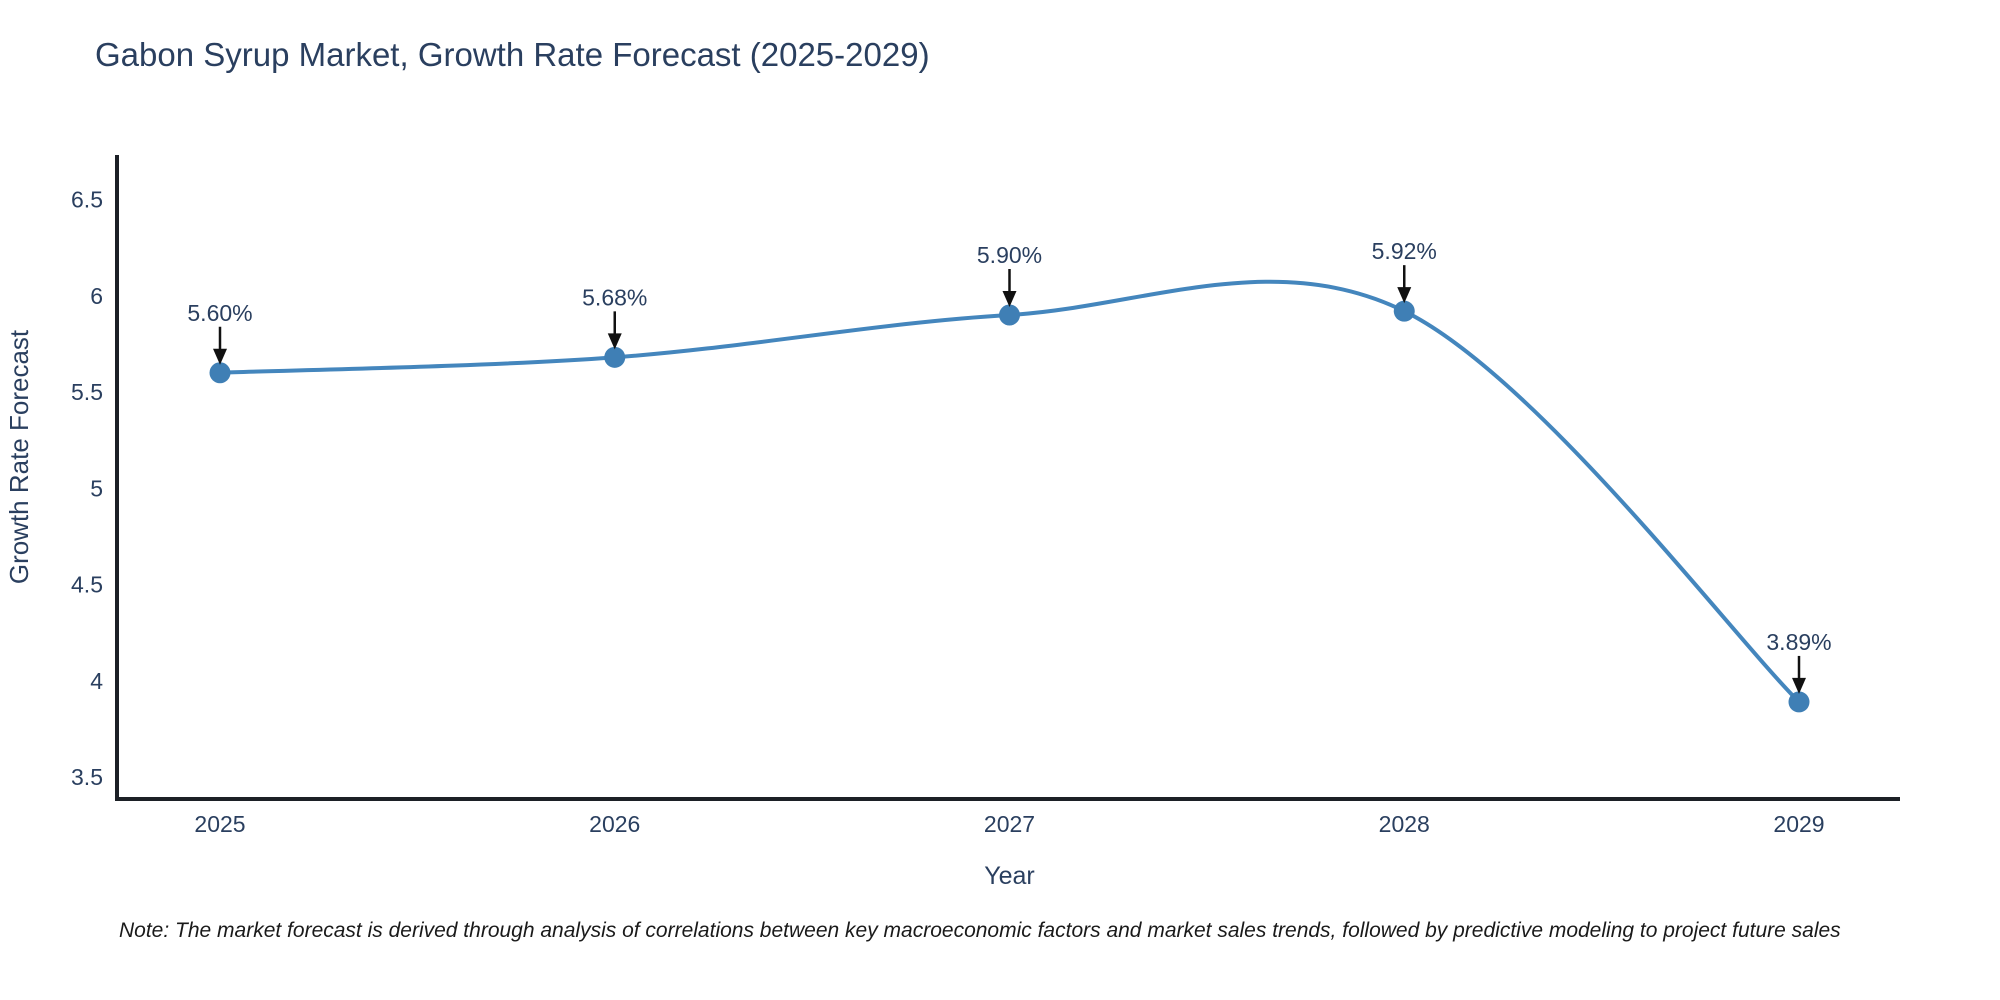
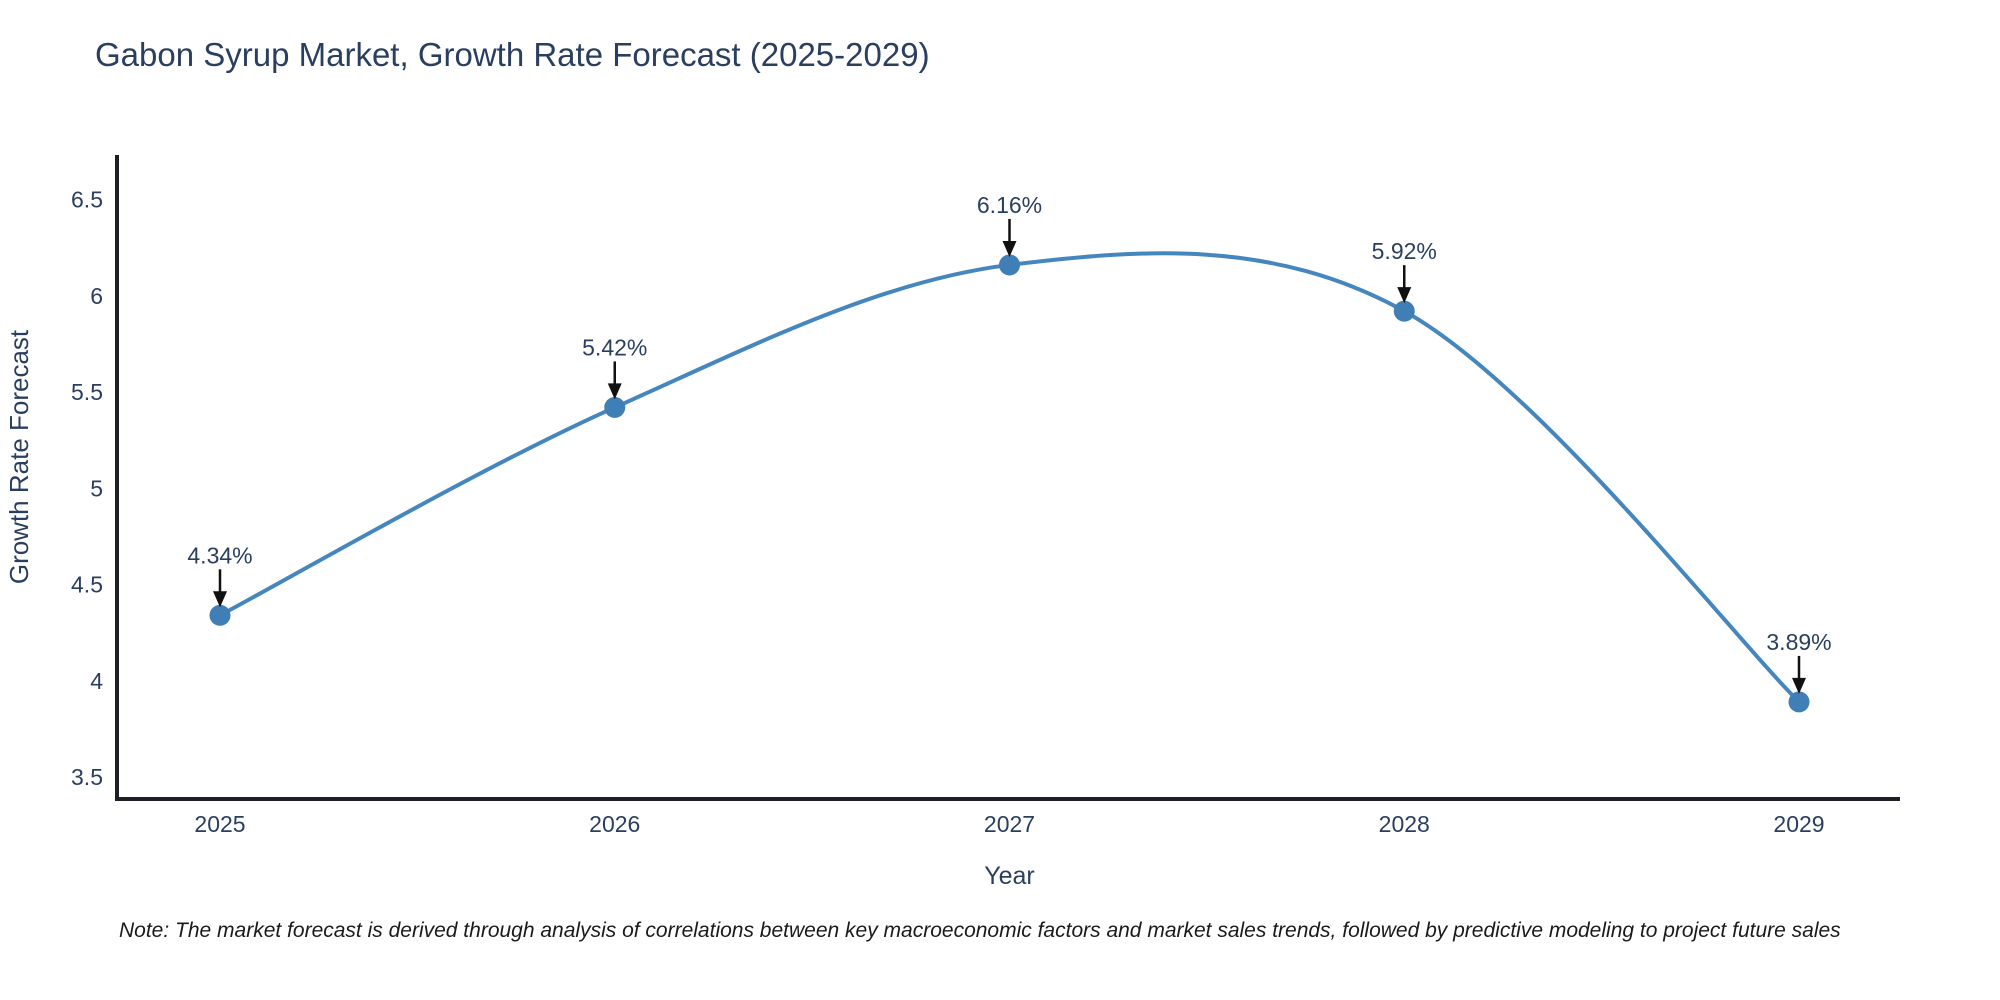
2025: 5.60% -> 4.34%
2026: 5.68% -> 5.42%
2027: 5.90% -> 6.16%
